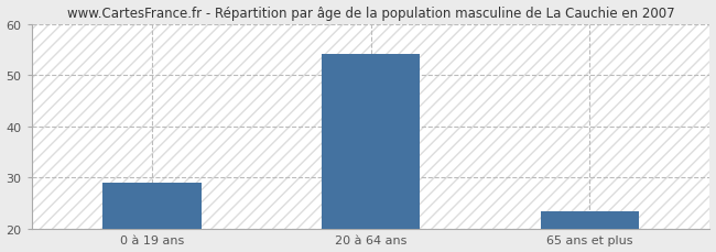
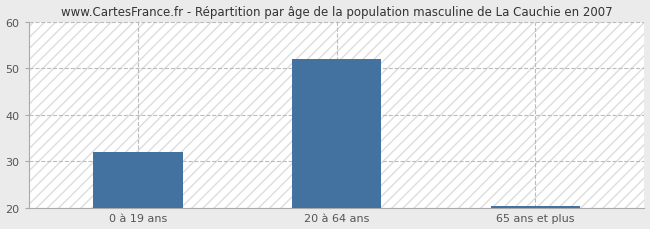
0 à 19 ans: 29.0 -> 32.0
20 à 64 ans: 54.0 -> 52.0
65 ans et plus: 23.5 -> 20.3
